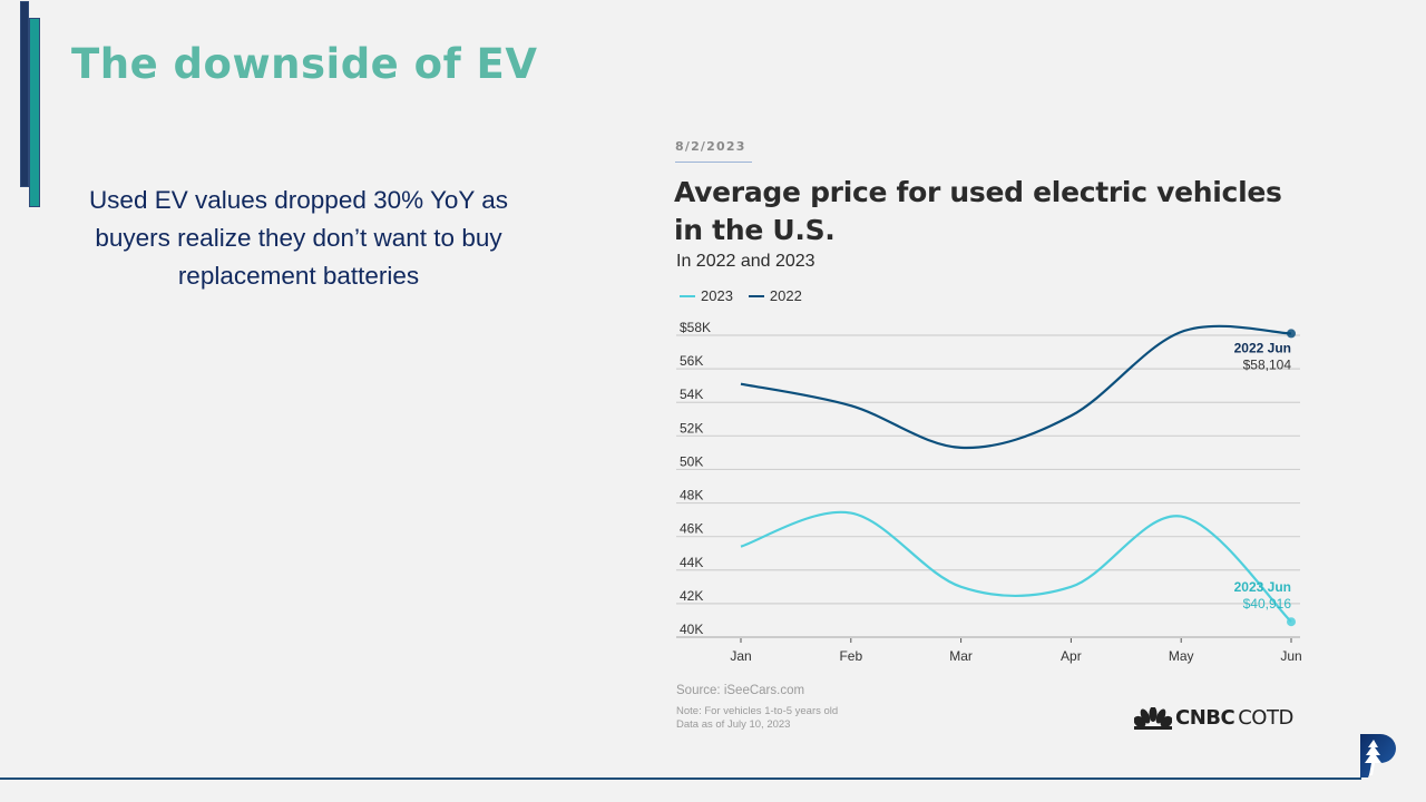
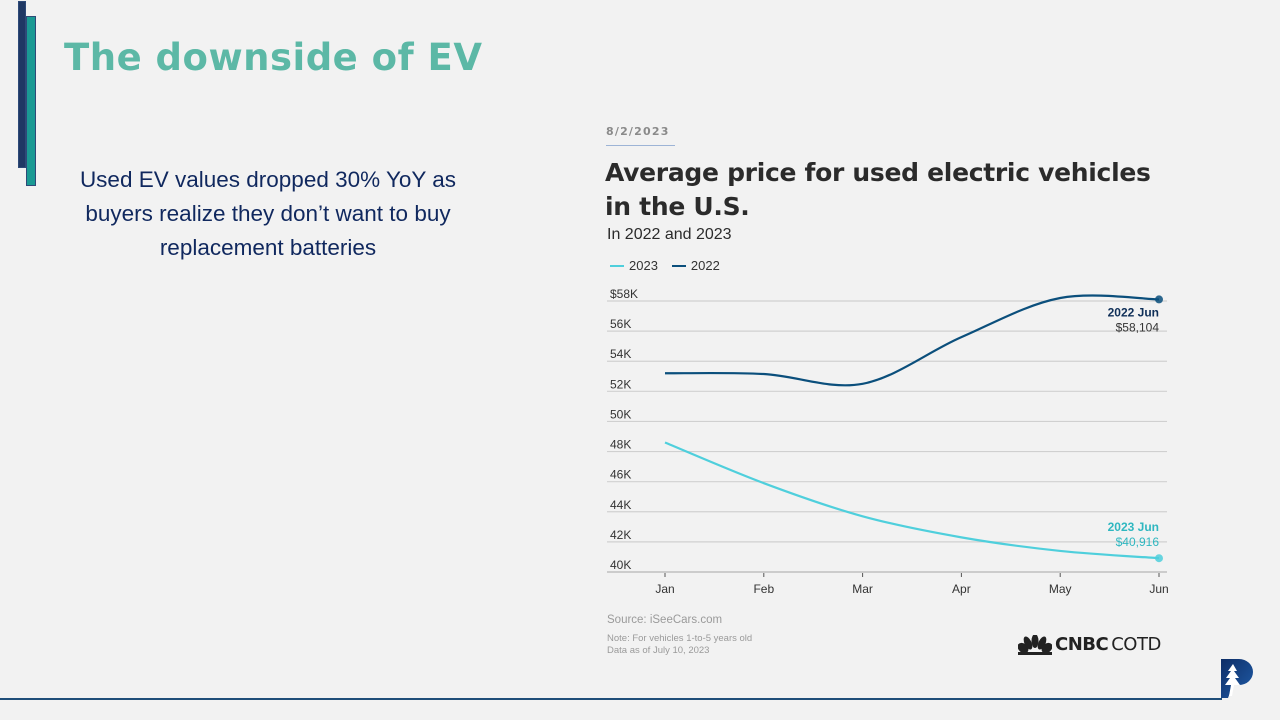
2023/Jan: $45.4K -> $48.6K
2022/Jan: $55.1K -> $53.2K
2023/Feb: $47.4K -> $45.9K
2022/Feb: $53.8K -> $53.2K
2023/Mar: $43.0K -> $43.7K
2022/Mar: $51.3K -> $52.5K
2023/Apr: $43.0K -> $42.3K
2022/Apr: $53.2K -> $55.6K
2023/May: $47.2K -> $41.4K
